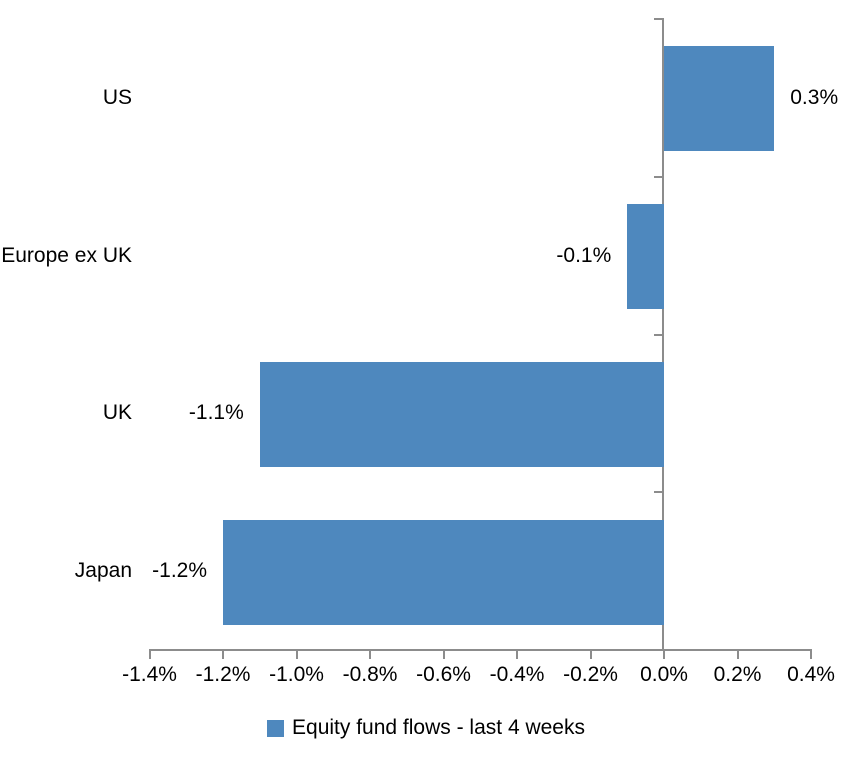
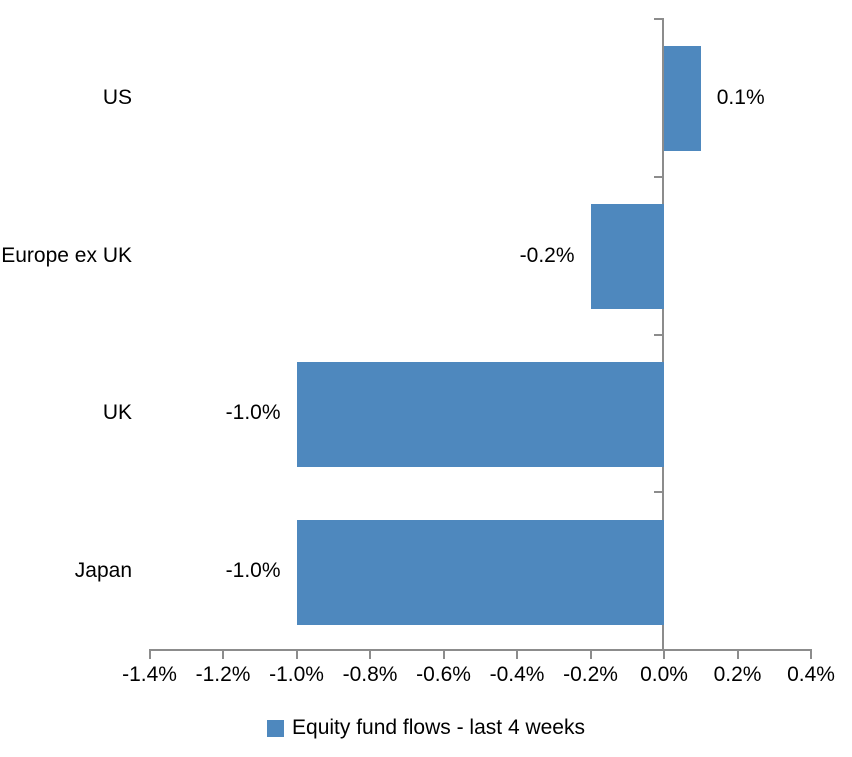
US: 0.3% -> 0.1%
Europe ex UK: -0.1% -> -0.2%
UK: -1.1% -> -1.0%
Japan: -1.2% -> -1.0%
